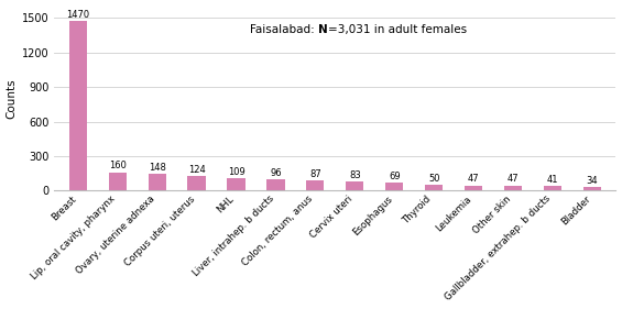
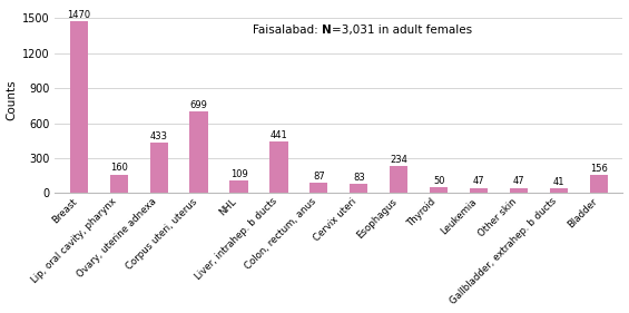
Ovary, uterine adnexa: 148 -> 433
Corpus uteri, uterus: 124 -> 699
Liver, intrahep. b ducts: 96 -> 441
Esophagus: 69 -> 234
Bladder: 34 -> 156
